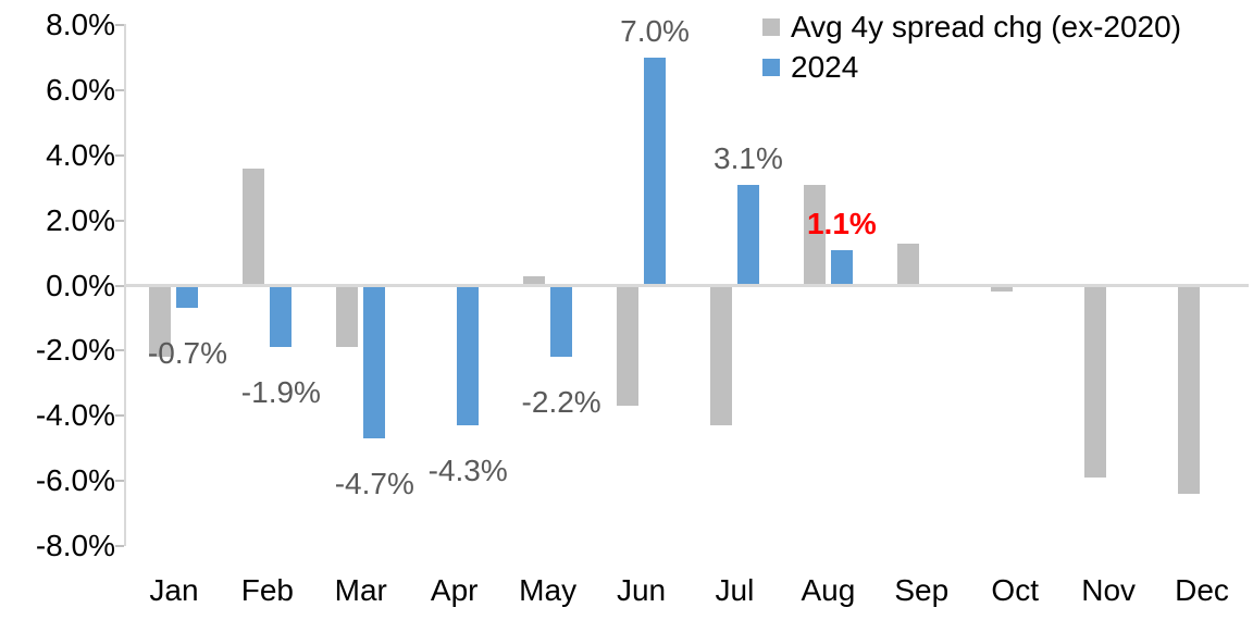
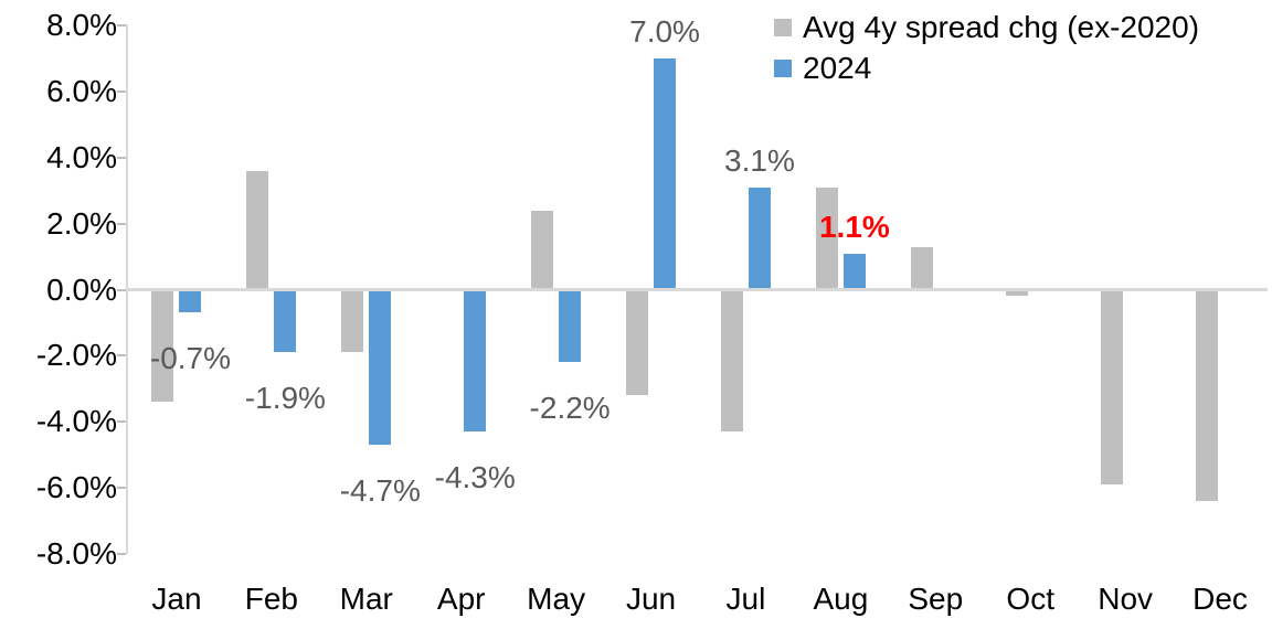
Avg 4y spread chg (ex-2020)/Jan: -2.2% -> -3.4%
Avg 4y spread chg (ex-2020)/May: 0.3% -> 2.4%
Avg 4y spread chg (ex-2020)/Jun: -3.7% -> -3.2%
